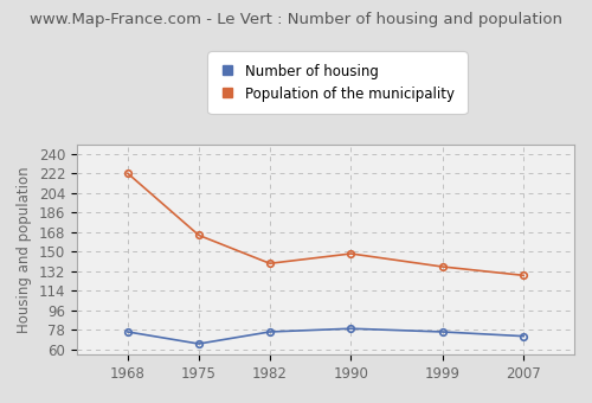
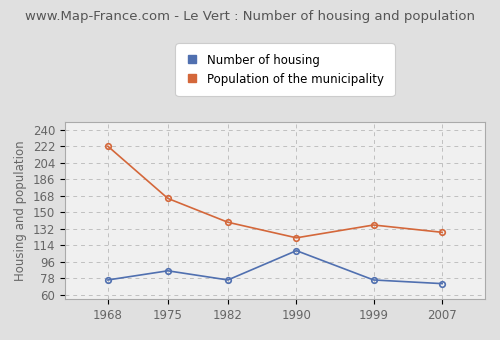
Number of housing/1975: 65 -> 86
Number of housing/1990: 79 -> 108
Population of the municipality/1990: 148 -> 122
